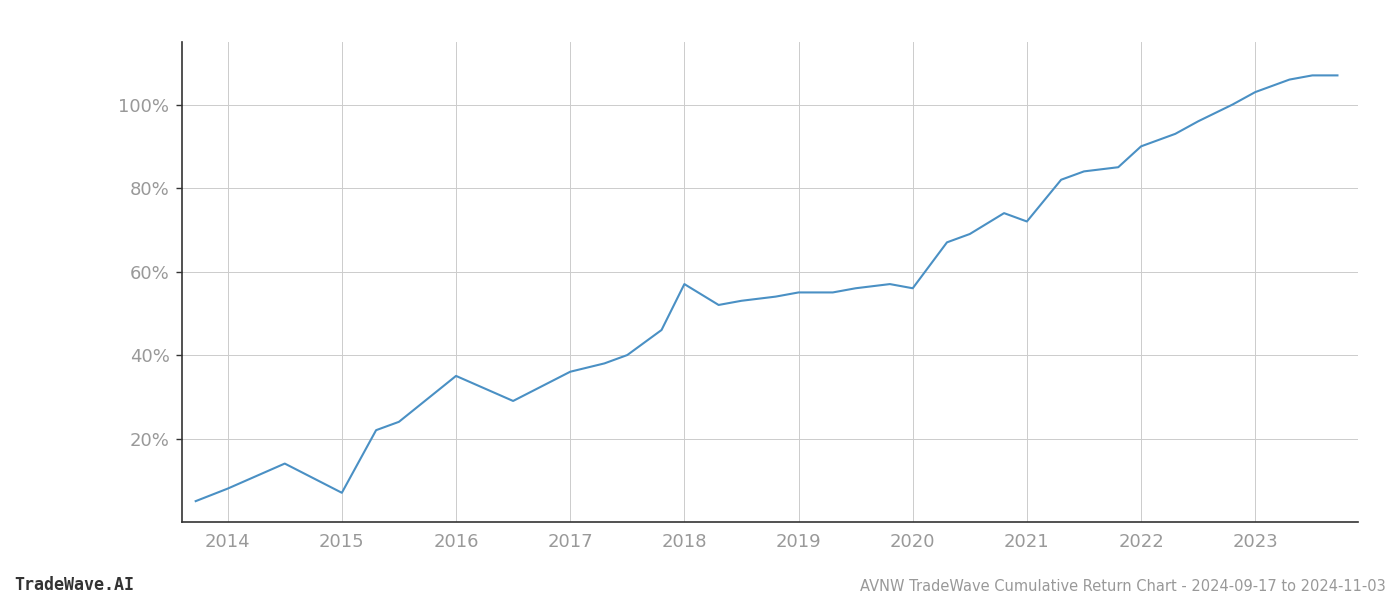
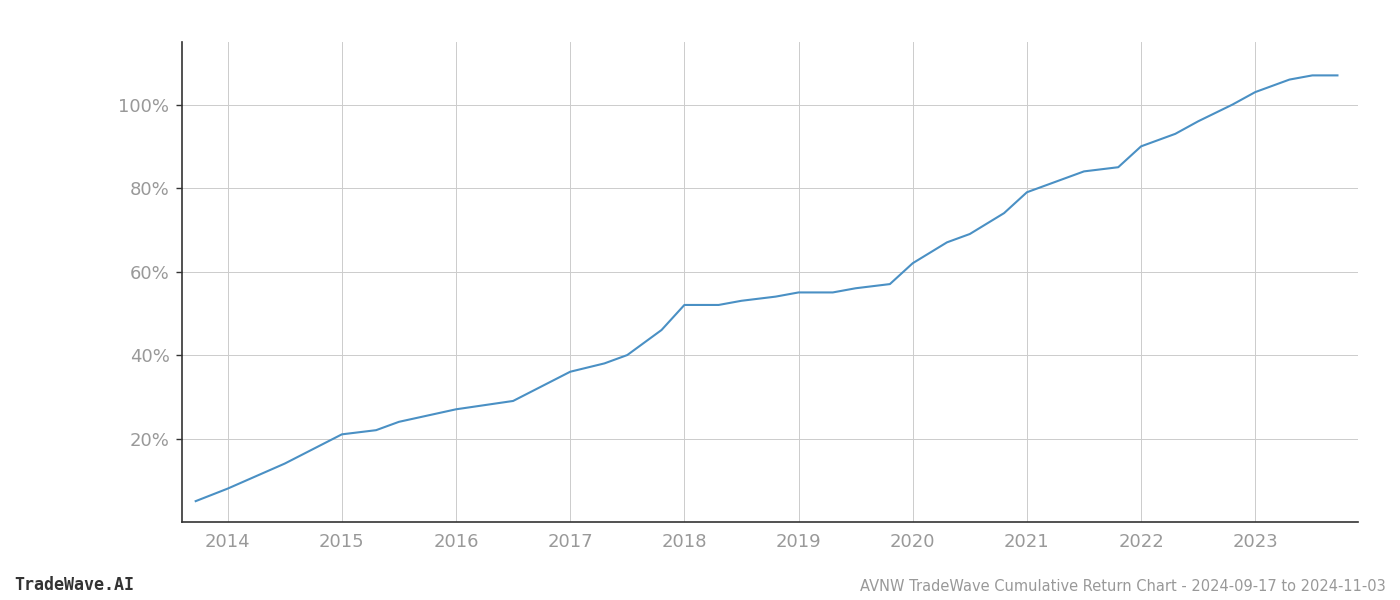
2015: 7% -> 21%
2016: 35% -> 27%
2018: 57% -> 52%
2020: 56% -> 62%
2021: 72% -> 79%
